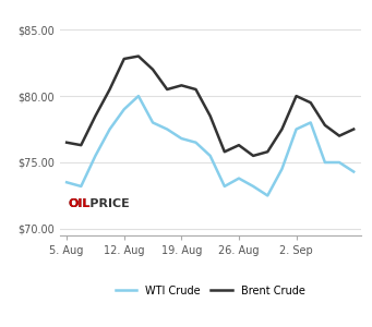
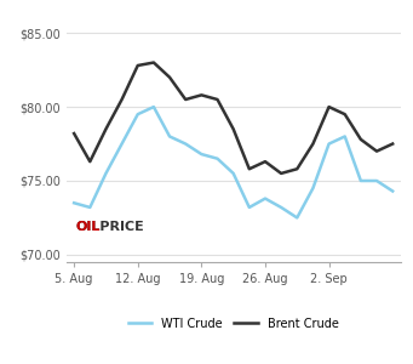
Brent Crude/5. Aug: $76.5 -> $78.2
WTI Crude/12. Aug: $79.0 -> $79.5
